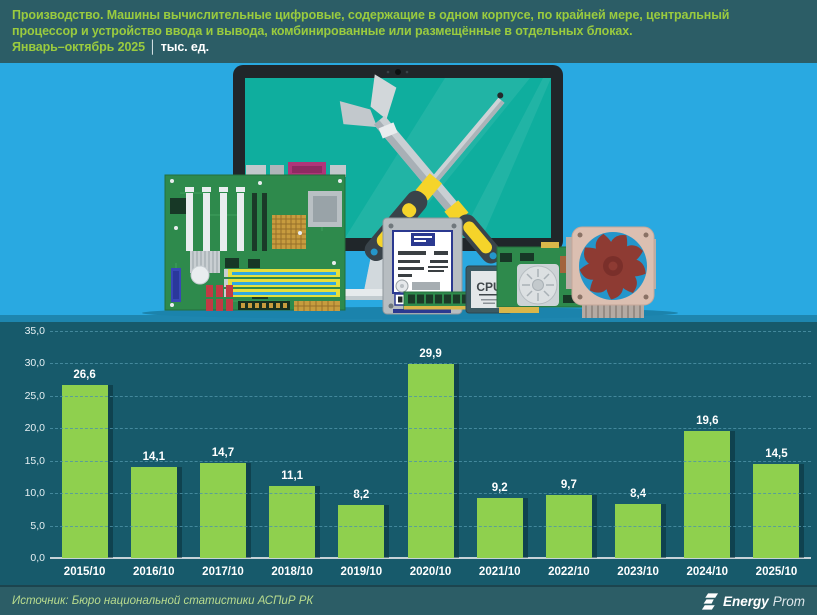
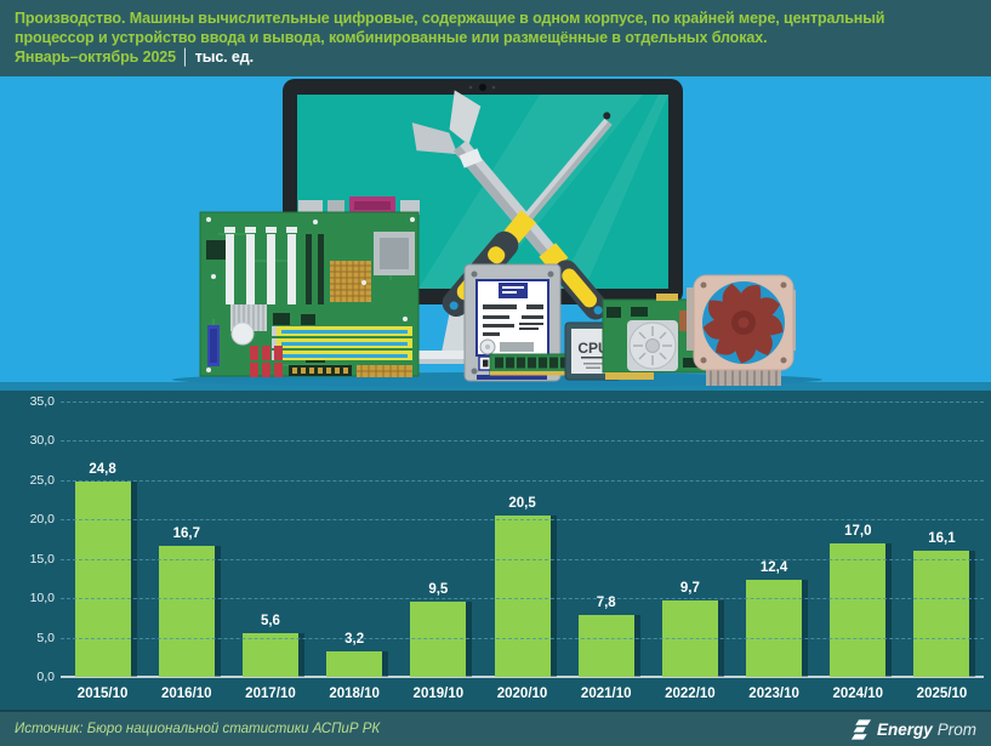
2015/10: 26,6 -> 24,8
2016/10: 14,1 -> 16,7
2017/10: 14,7 -> 5,6
2018/10: 11,1 -> 3,2
2019/10: 8,2 -> 9,5
2020/10: 29,9 -> 20,5
2021/10: 9,2 -> 7,8
2023/10: 8,4 -> 12,4
2024/10: 19,6 -> 17,0
2025/10: 14,5 -> 16,1
